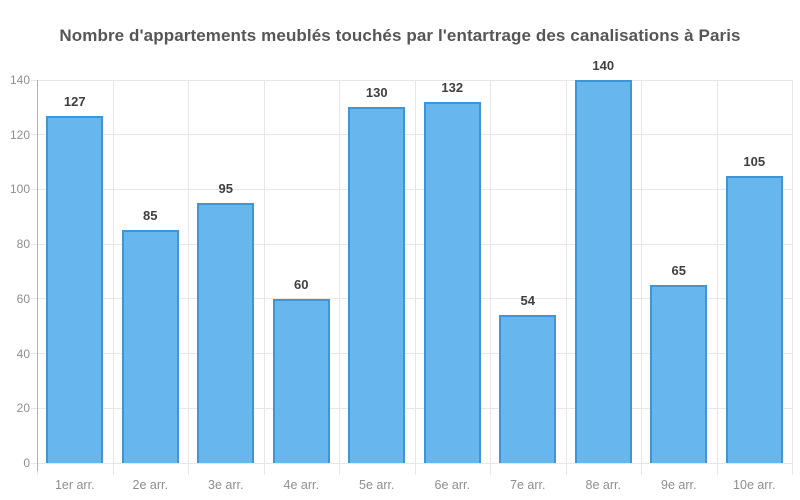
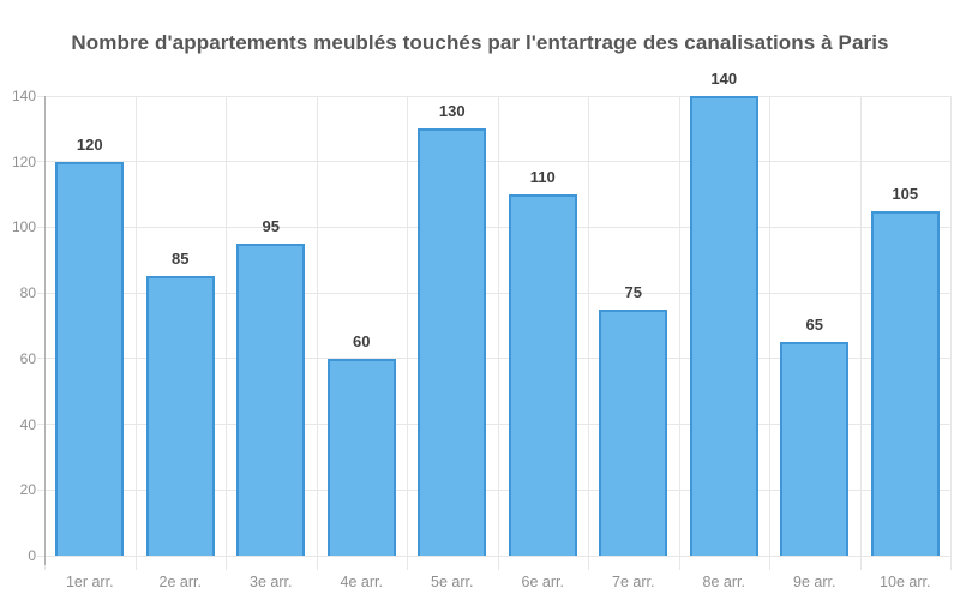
1er arr.: 127 -> 120
6e arr.: 132 -> 110
7e arr.: 54 -> 75
